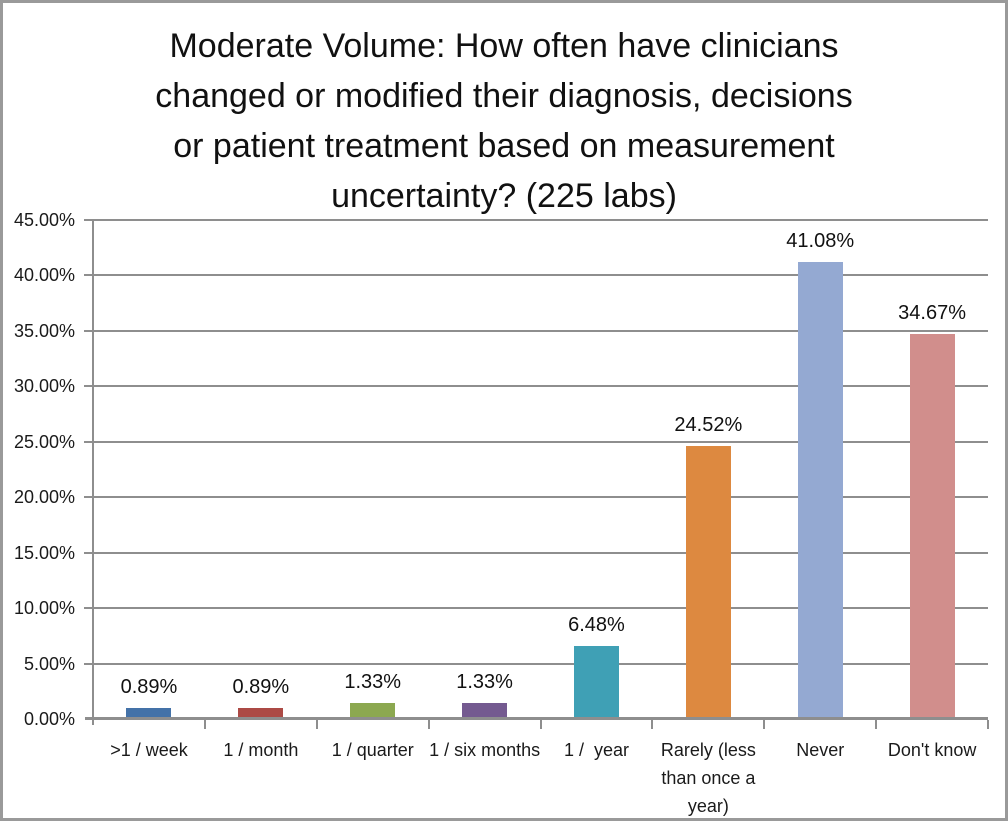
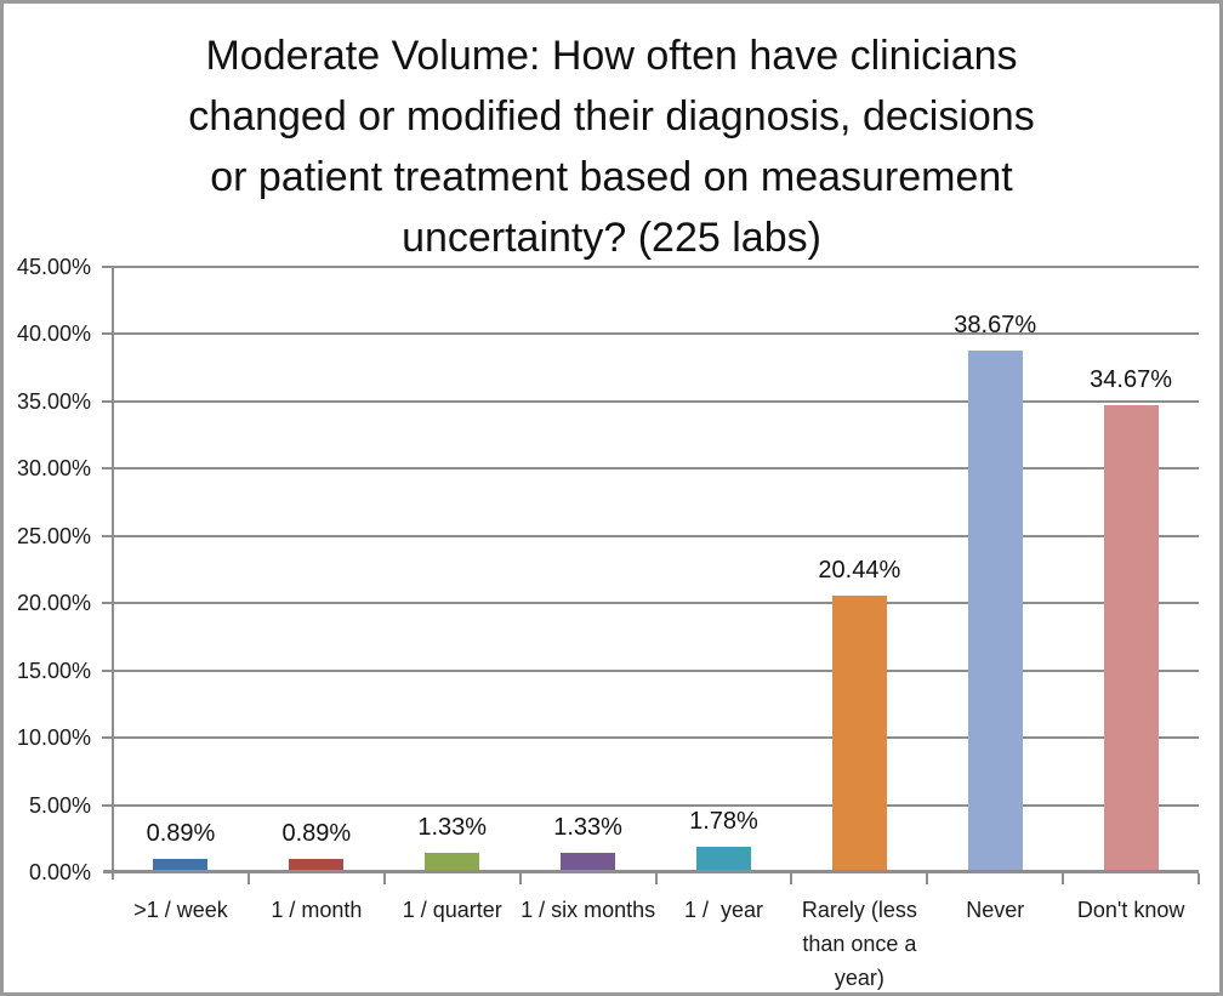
1 / year: 6.48% -> 1.78%
Rarely (less than once a year): 24.52% -> 20.44%
Never: 41.08% -> 38.67%
